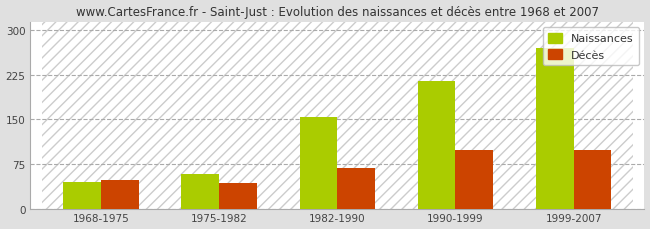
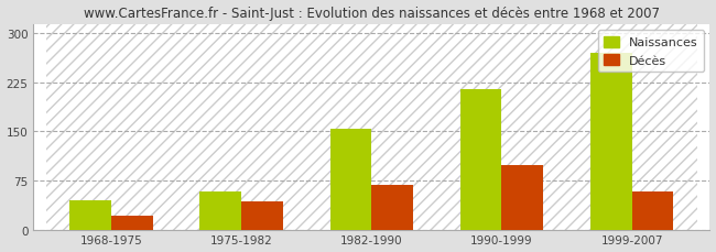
Décès/1968-1975: 48 -> 22
Décès/1999-2007: 98 -> 58
